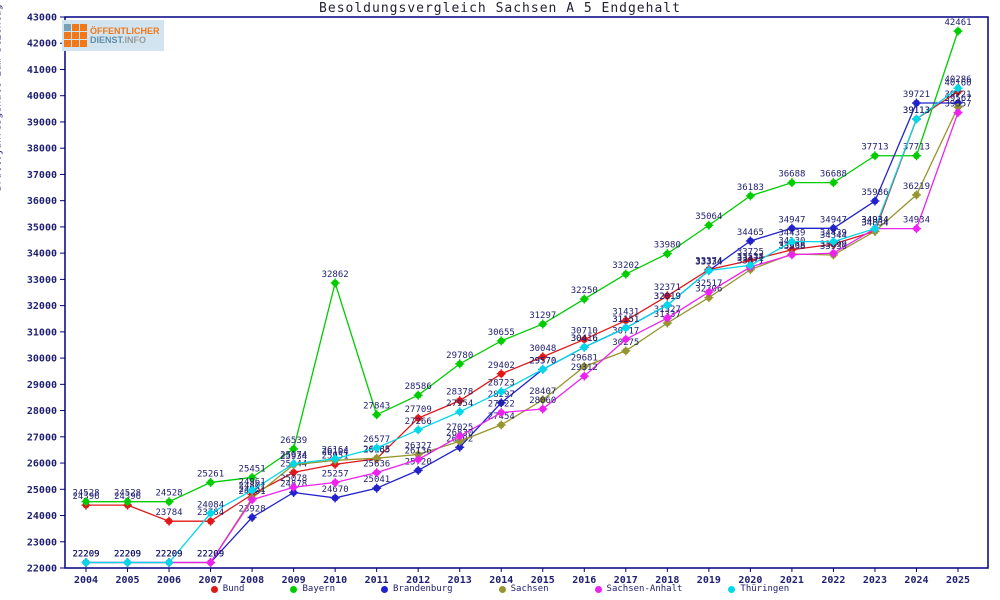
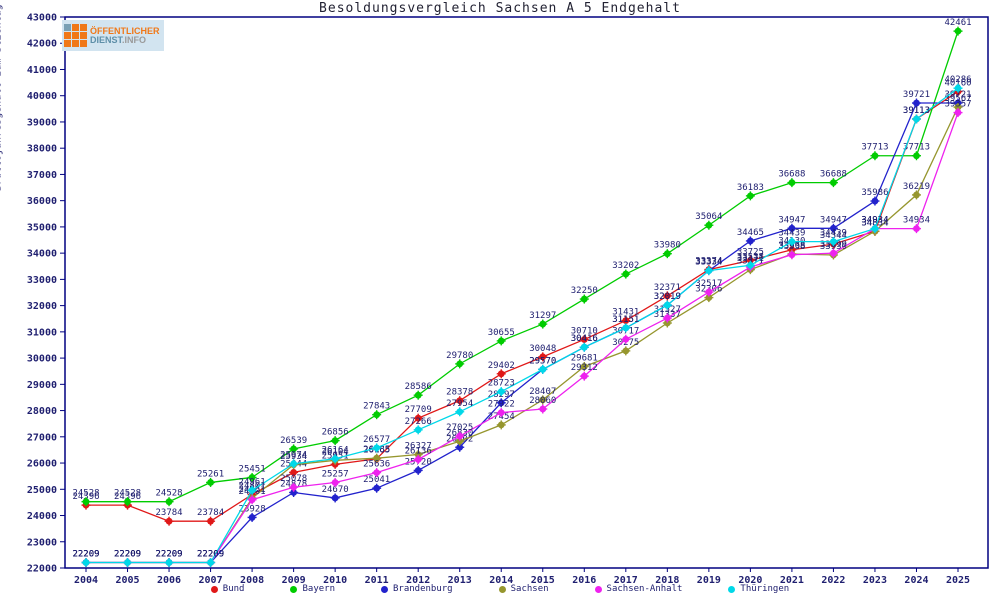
Thüringen/2007: 24084 -> 22209
Bayern/2010: 32862 -> 26856
